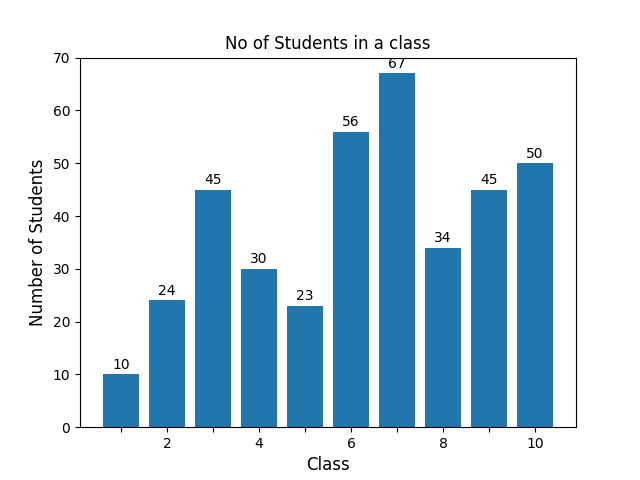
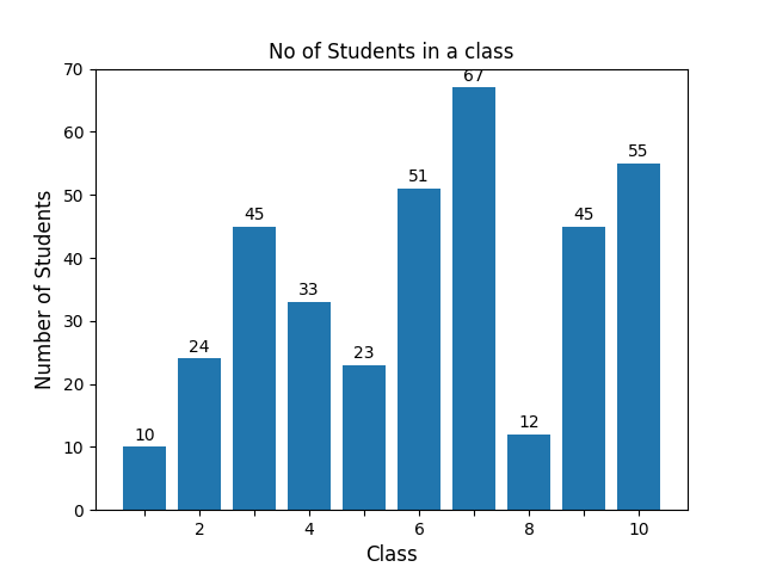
4: 30 -> 33
6: 56 -> 51
8: 34 -> 12
10: 50 -> 55
